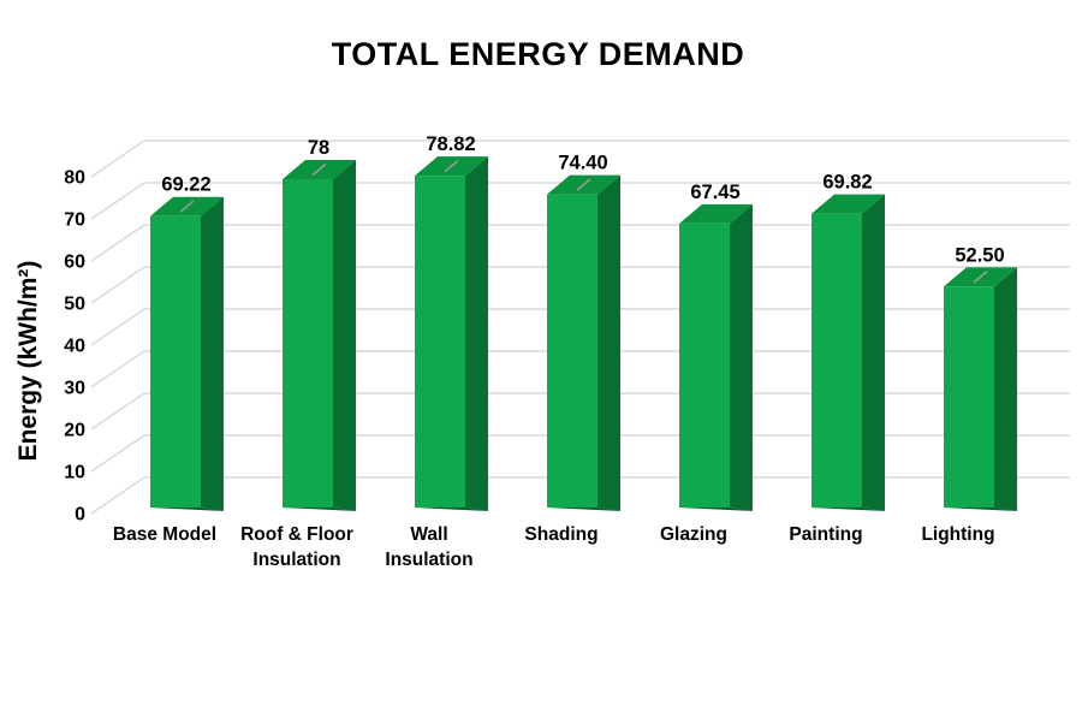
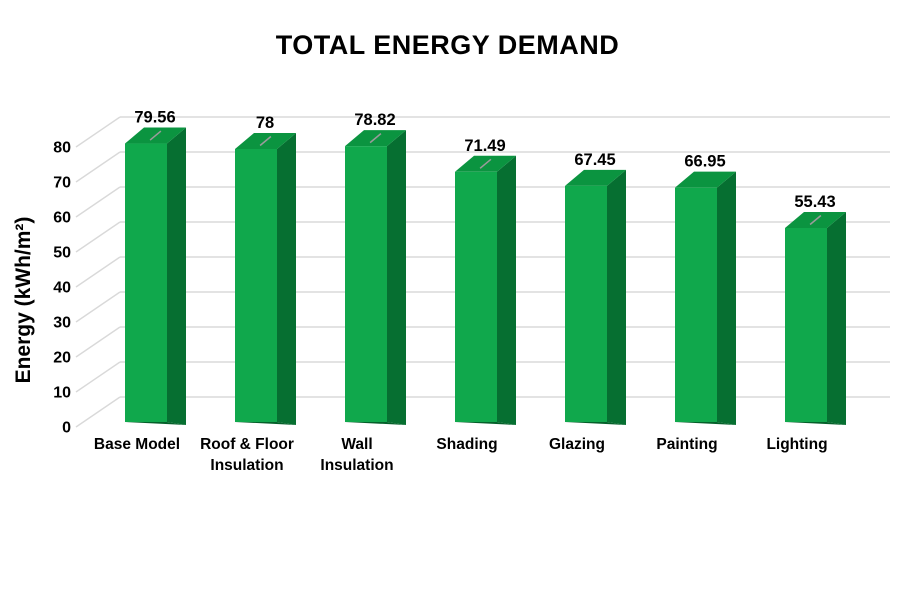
Base Model: 69.22 -> 79.56
Shading: 74.40 -> 71.49
Painting: 69.82 -> 66.95
Lighting: 52.50 -> 55.43
